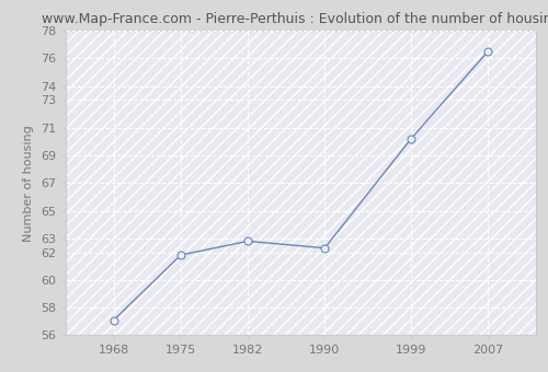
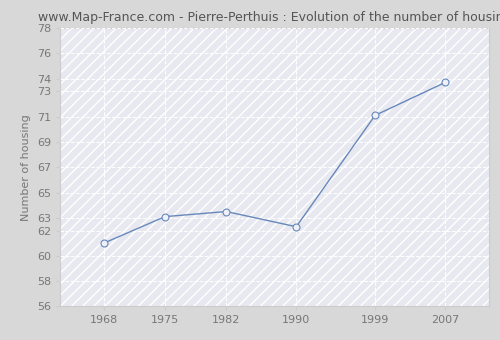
1968: 57.1 -> 61.0
1975: 61.8 -> 63.1
1982: 62.8 -> 63.5
1999: 70.2 -> 71.1
2007: 76.5 -> 73.7
